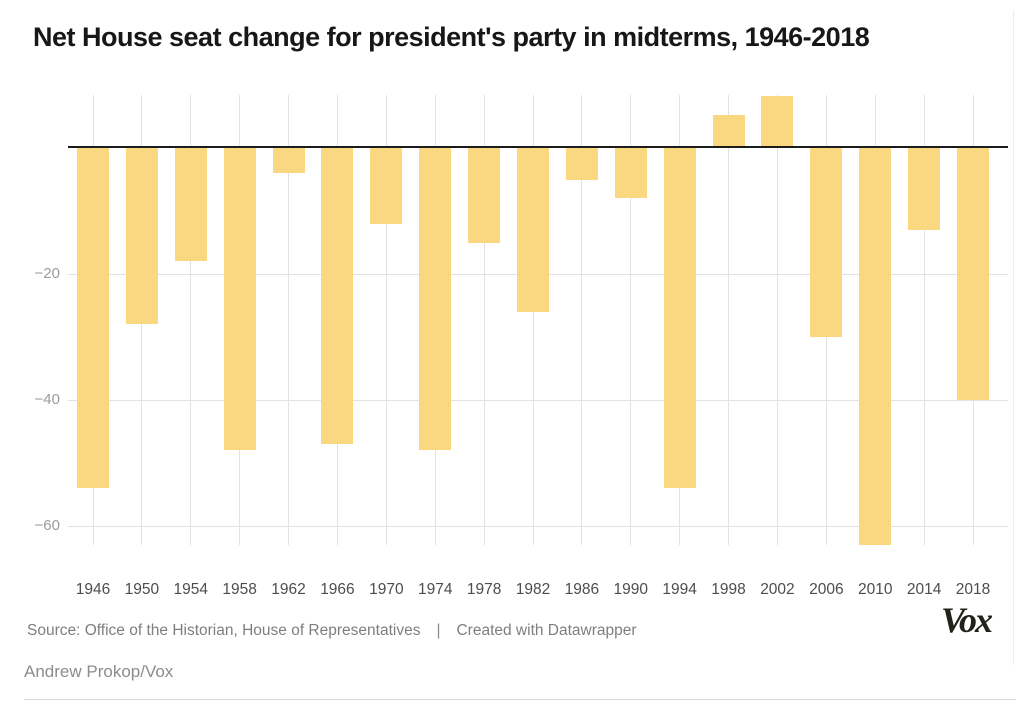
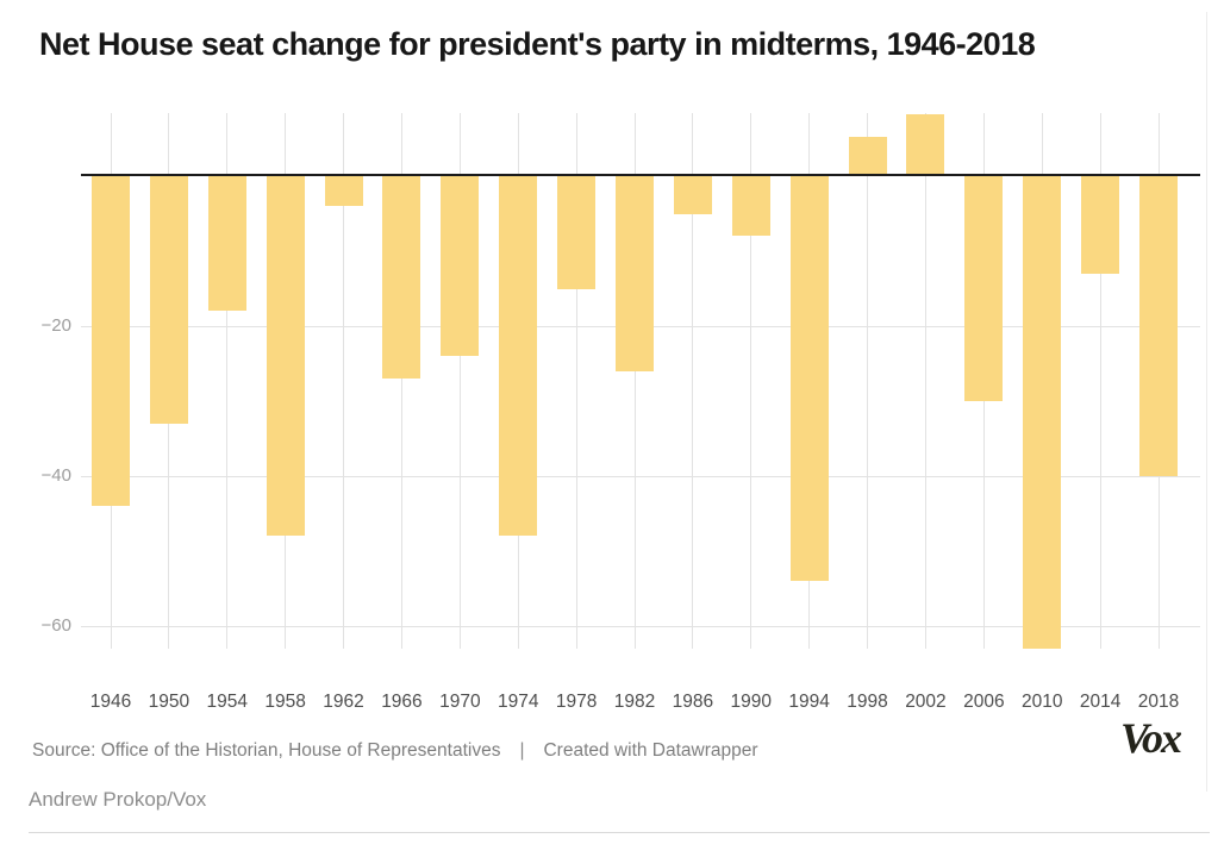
1946: -54 -> -44
1950: -28 -> -33
1966: -47 -> -27
1970: -12 -> -24
